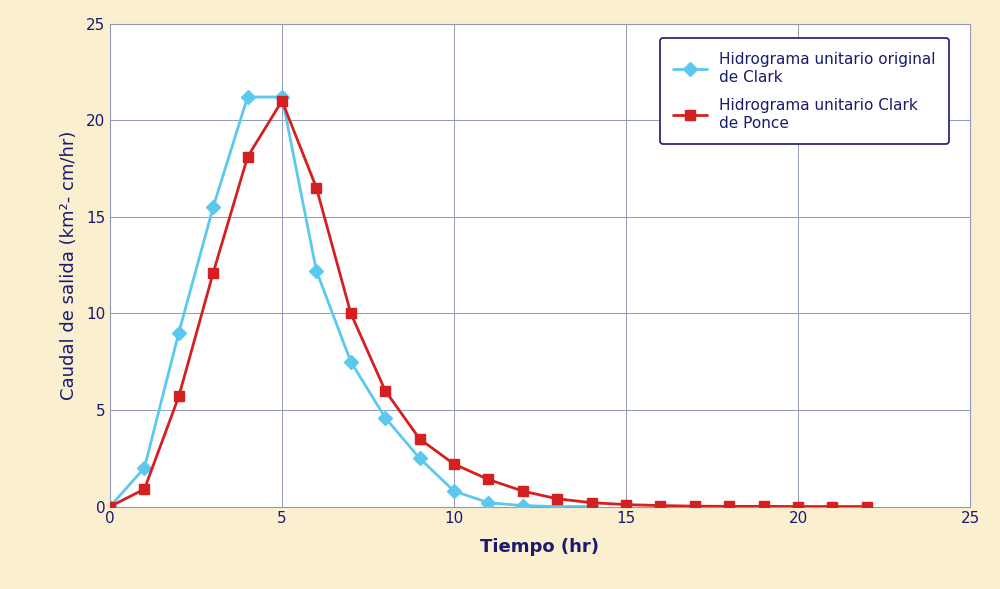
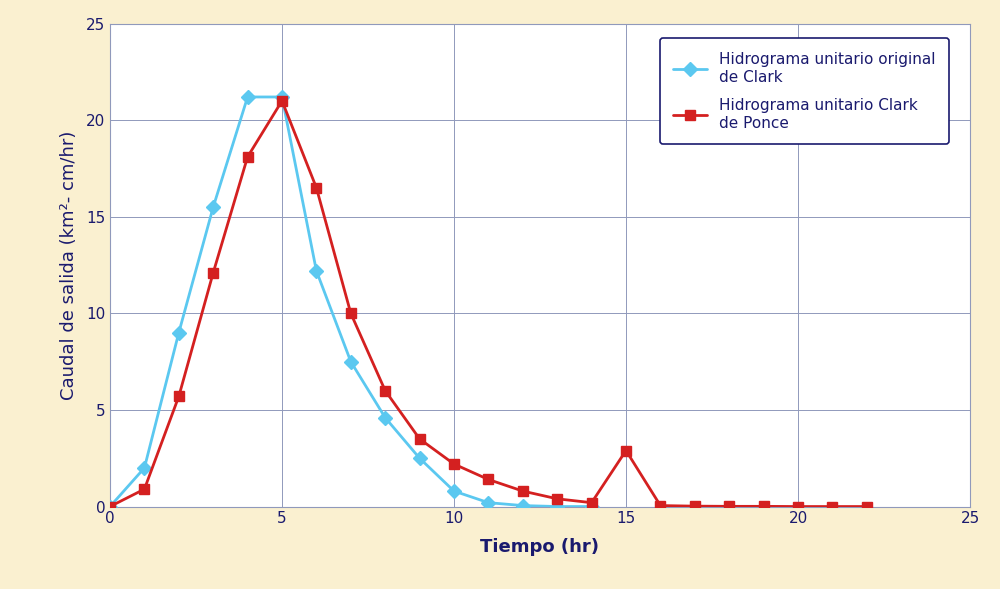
Hidrograma unitario Clark de Ponce/15: 0.1 -> 2.9
